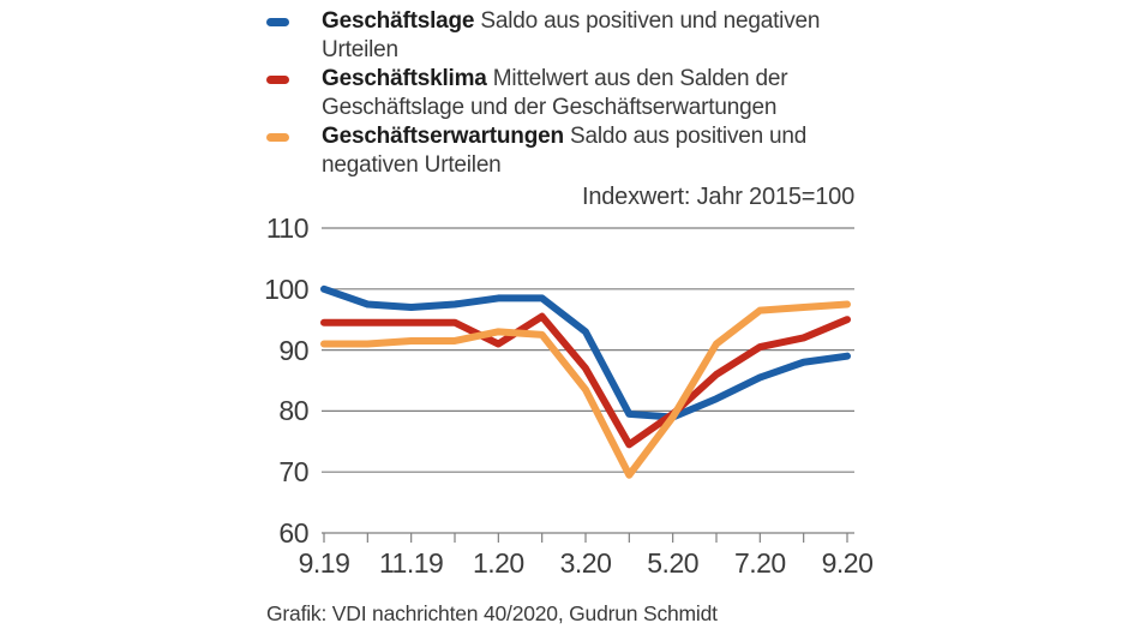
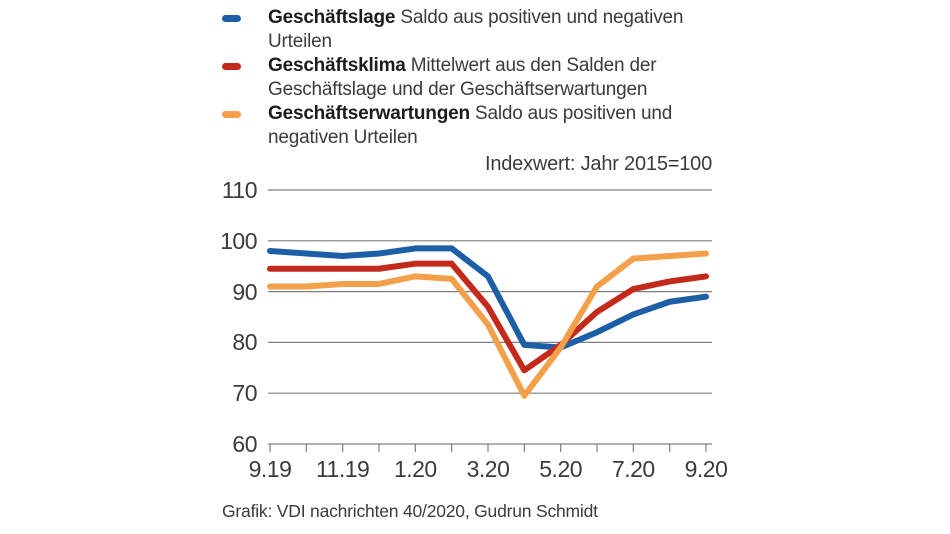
Geschäftslage/9.19: 100 -> 98
Geschäftsklima/1.20: 91 -> 96
Geschäftsklima/9.20: 95 -> 93
